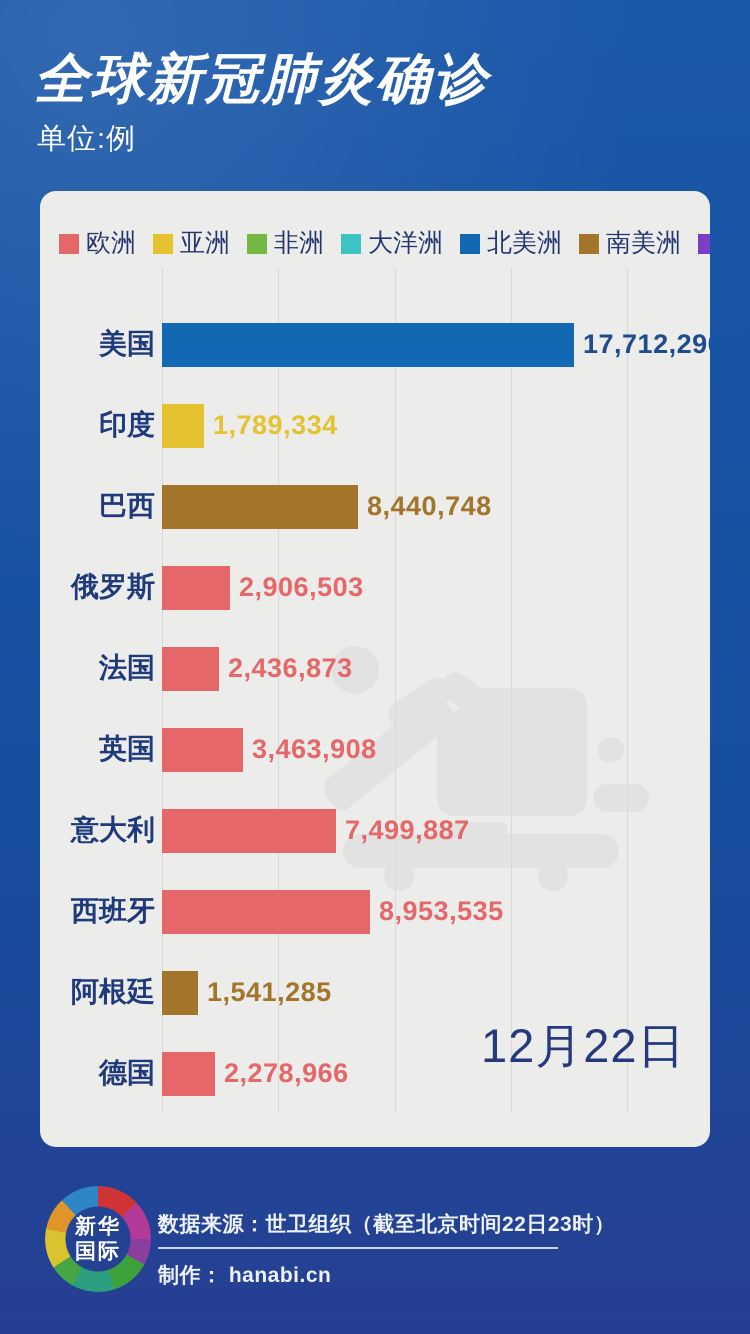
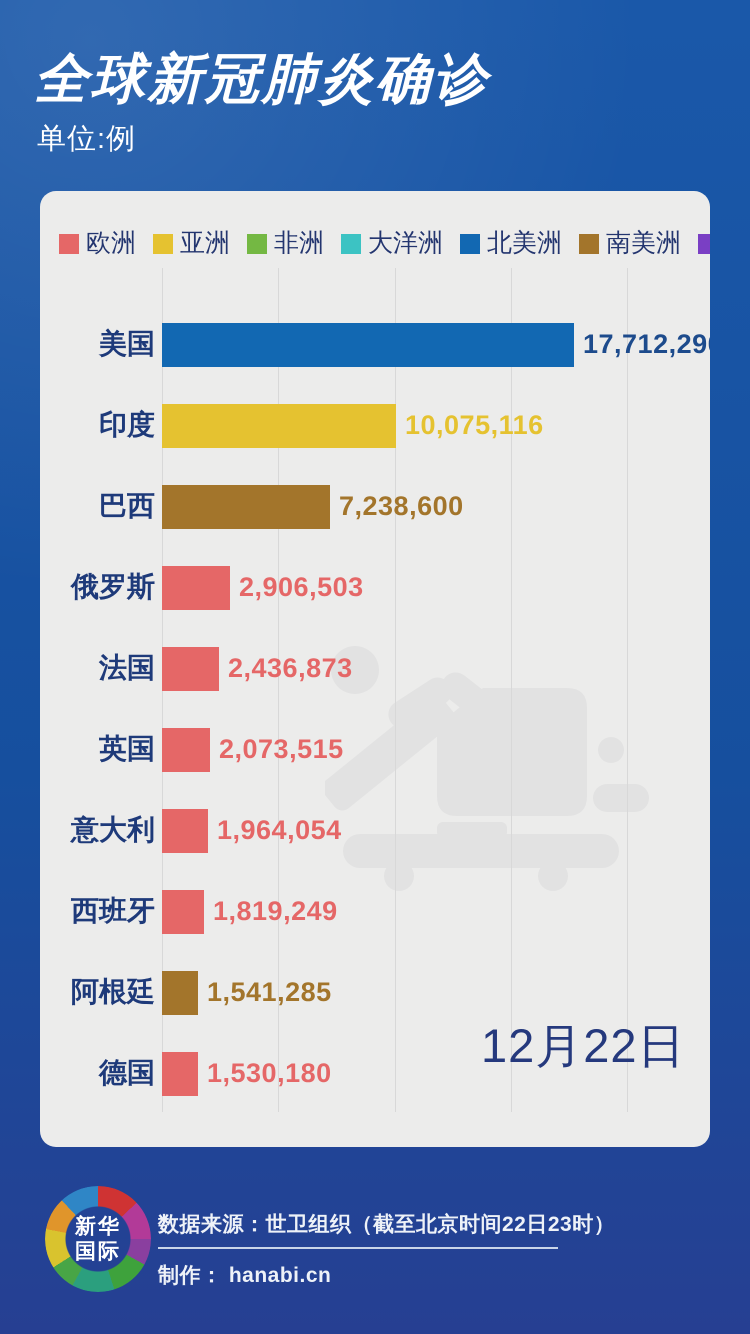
印度: 1,789,334 -> 10,075,116
巴西: 8,440,748 -> 7,238,600
英国: 3,463,908 -> 2,073,515
意大利: 7,499,887 -> 1,964,054
西班牙: 8,953,535 -> 1,819,249
德国: 2,278,966 -> 1,530,180
